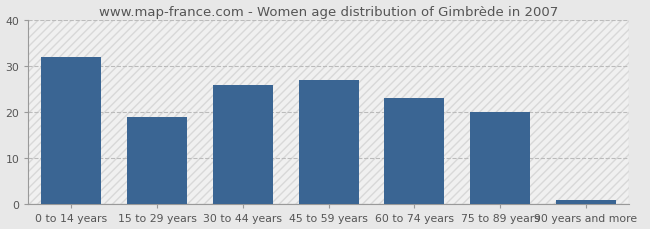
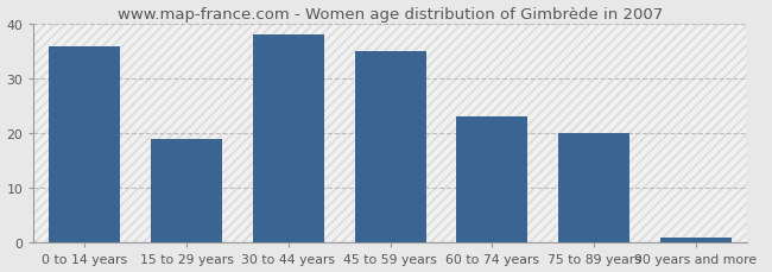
0 to 14 years: 32 -> 36
30 to 44 years: 26 -> 38
45 to 59 years: 27 -> 35
